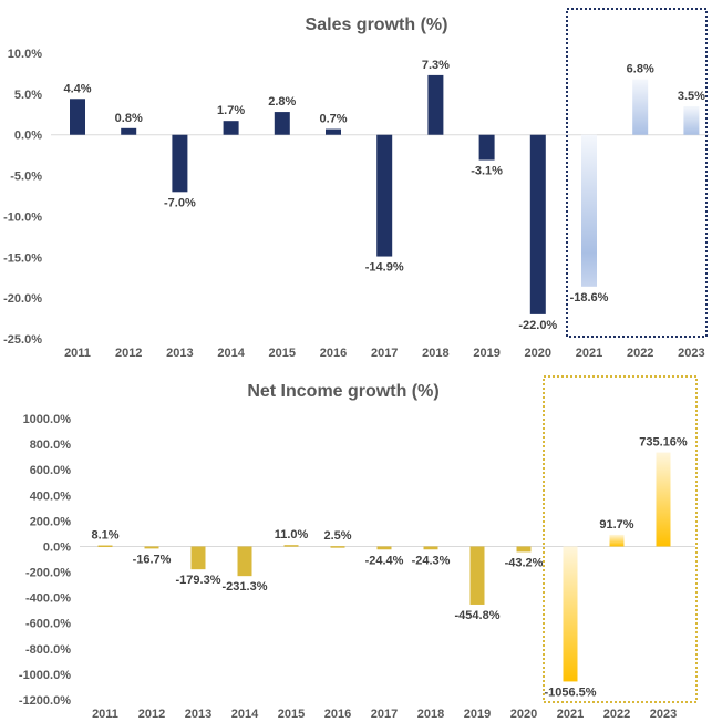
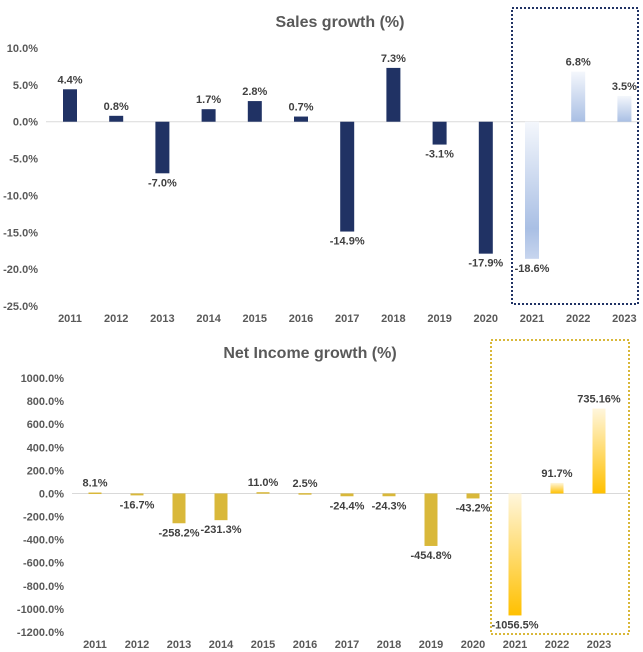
Sales growth (%)/2020: -22.0% -> -17.9%
Net Income growth (%)/2013: -179.3% -> -258.2%
